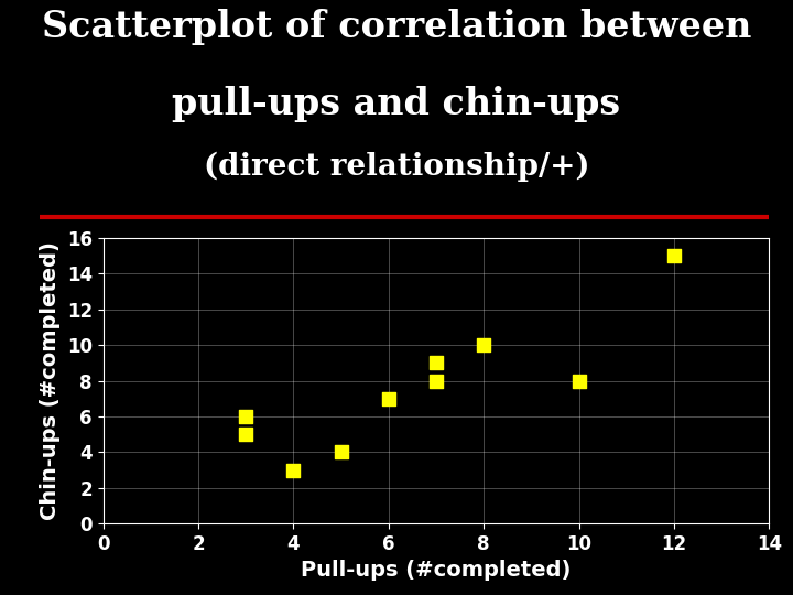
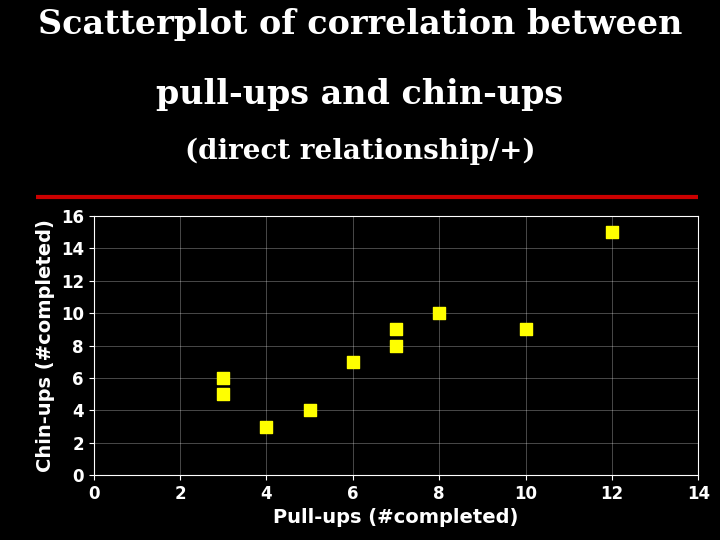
10: 8 -> 9
